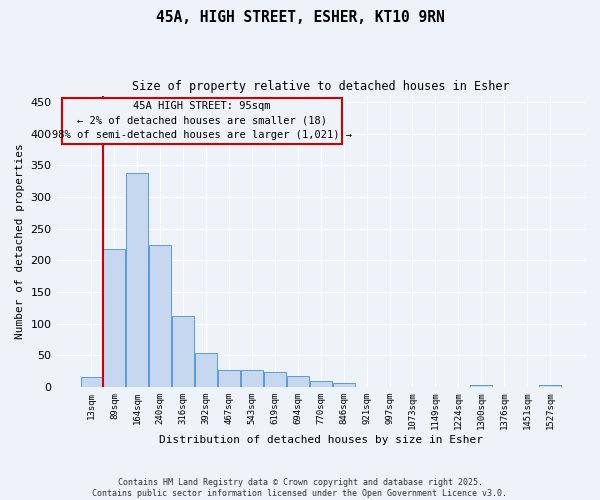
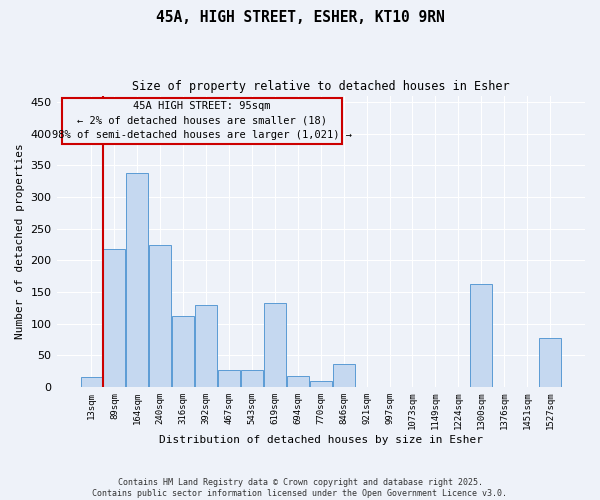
392sqm: 54 -> 130
619sqm: 24 -> 132
846sqm: 6 -> 36
1300sqm: 3 -> 162
1527sqm: 3 -> 78
